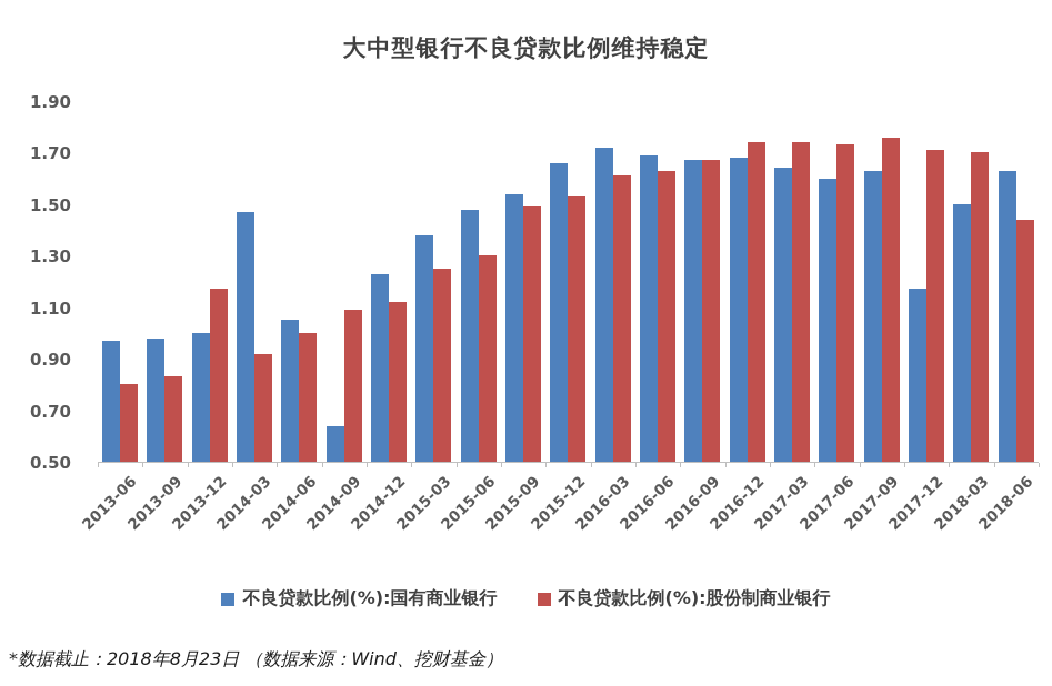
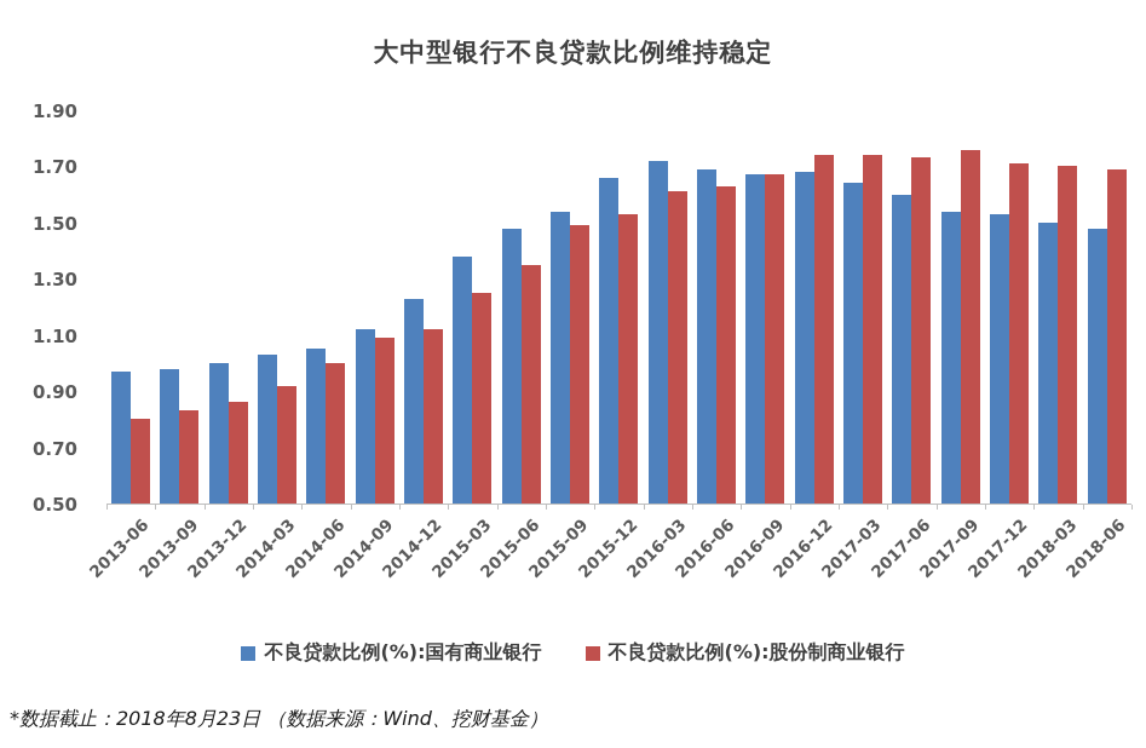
不良贷款比例(%):股份制商业银行/2013-12: 1.17 -> 0.86
不良贷款比例(%):国有商业银行/2014-03: 1.47 -> 1.03
不良贷款比例(%):国有商业银行/2014-09: 0.64 -> 1.12
不良贷款比例(%):股份制商业银行/2015-06: 1.30 -> 1.35
不良贷款比例(%):国有商业银行/2017-09: 1.63 -> 1.54
不良贷款比例(%):国有商业银行/2017-12: 1.17 -> 1.53
不良贷款比例(%):国有商业银行/2018-06: 1.63 -> 1.48
不良贷款比例(%):股份制商业银行/2018-06: 1.44 -> 1.69
